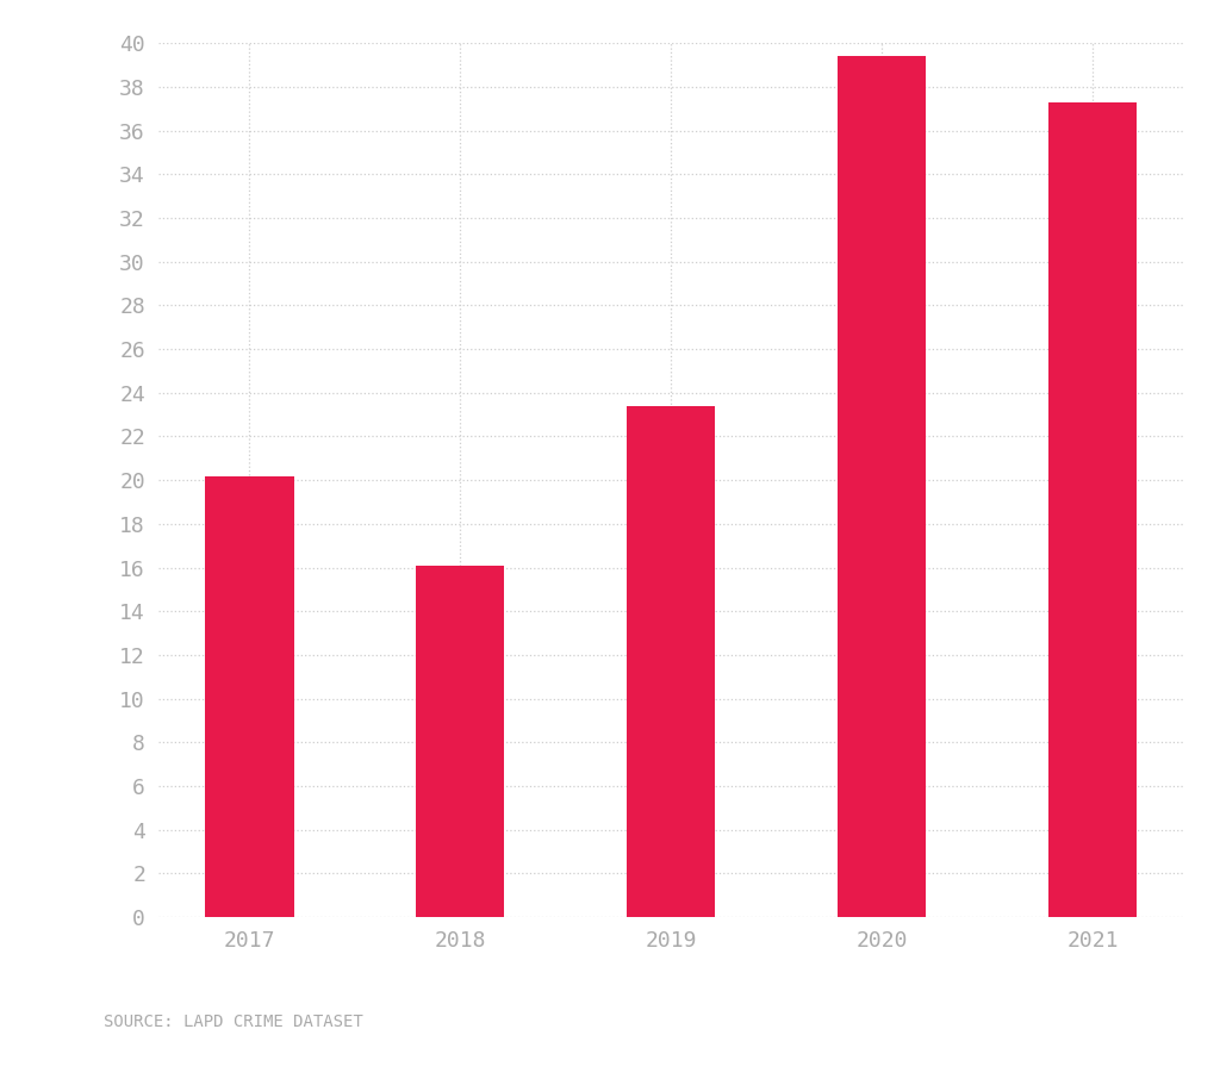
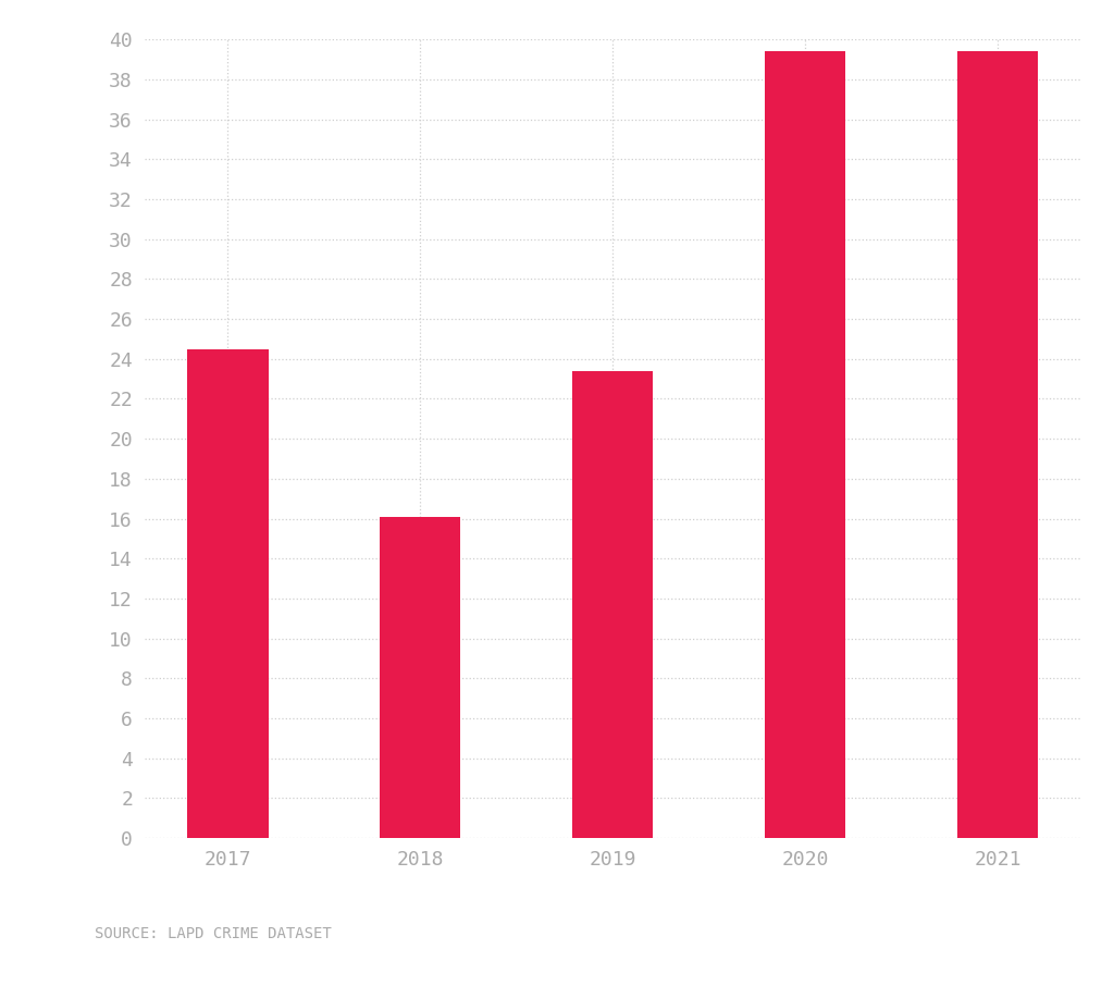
2017: 20.2 -> 24.5
2021: 37.3 -> 39.4
